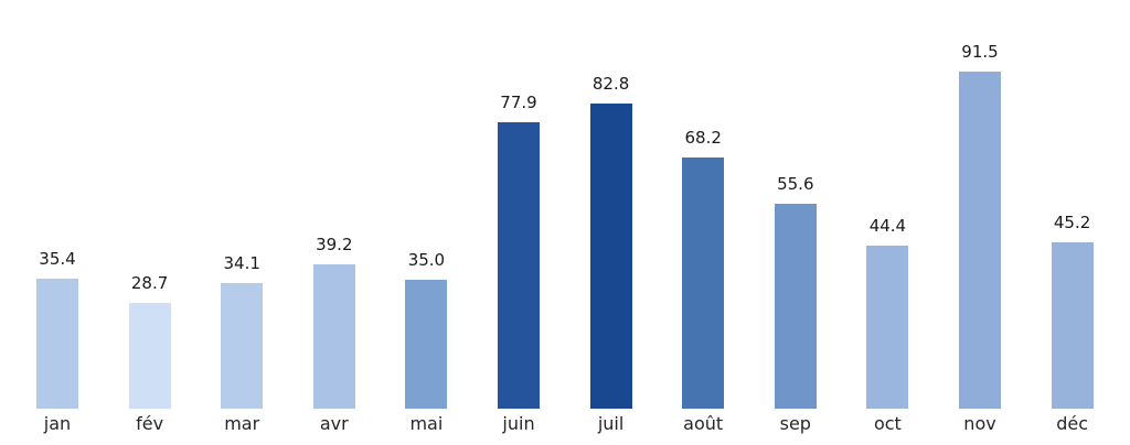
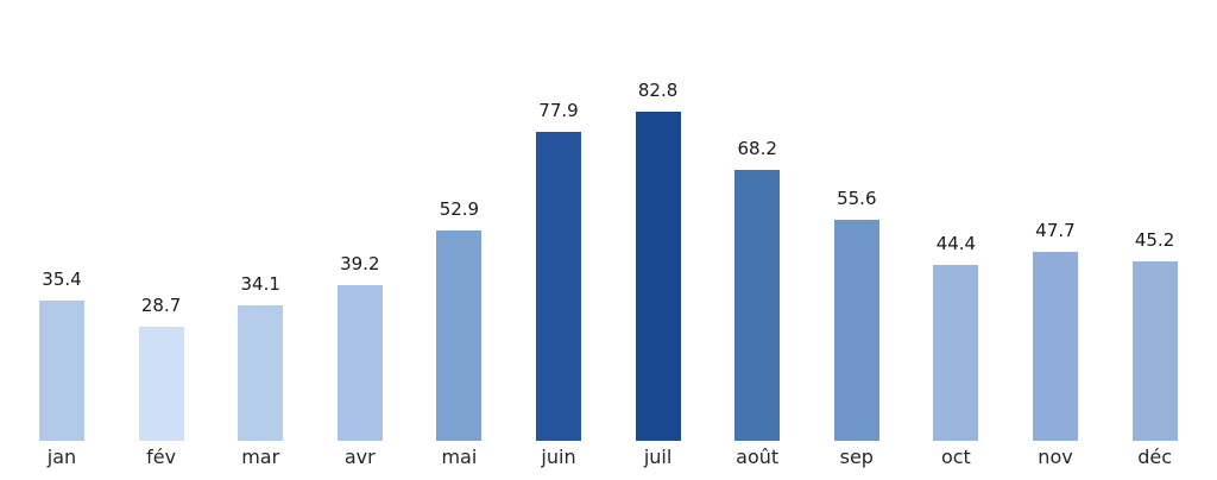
mai: 35.0 -> 52.9
nov: 91.5 -> 47.7
